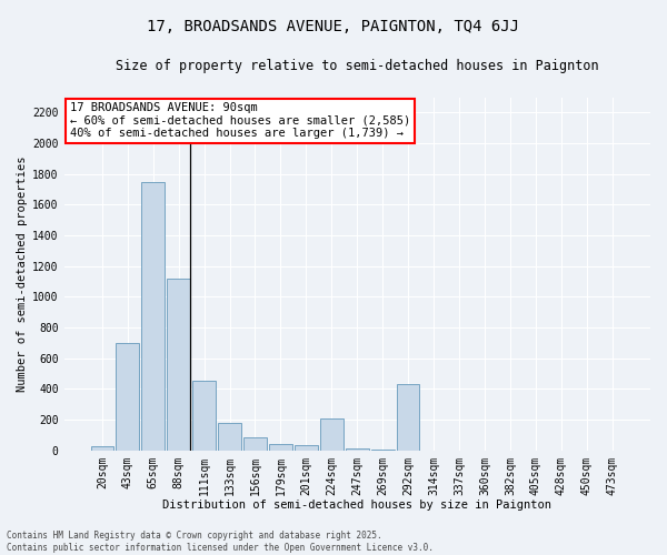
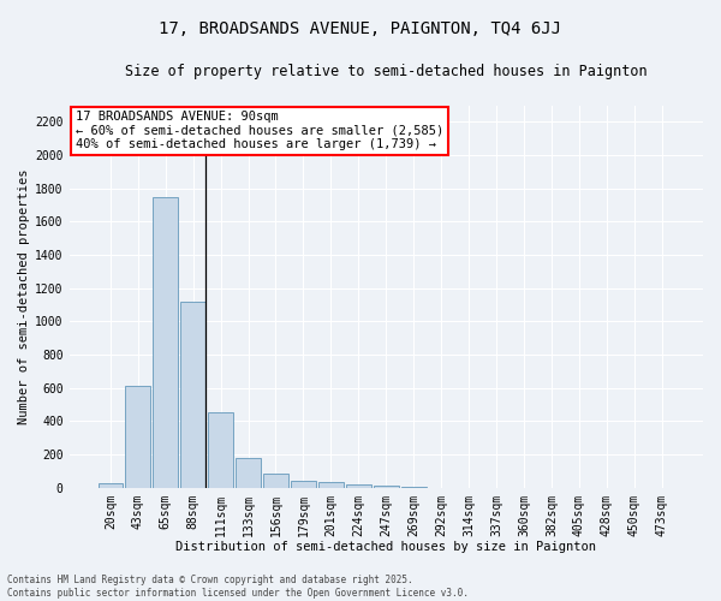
43sqm: 700 -> 610
224sqm: 210 -> 20
292sqm: 430 -> 0
